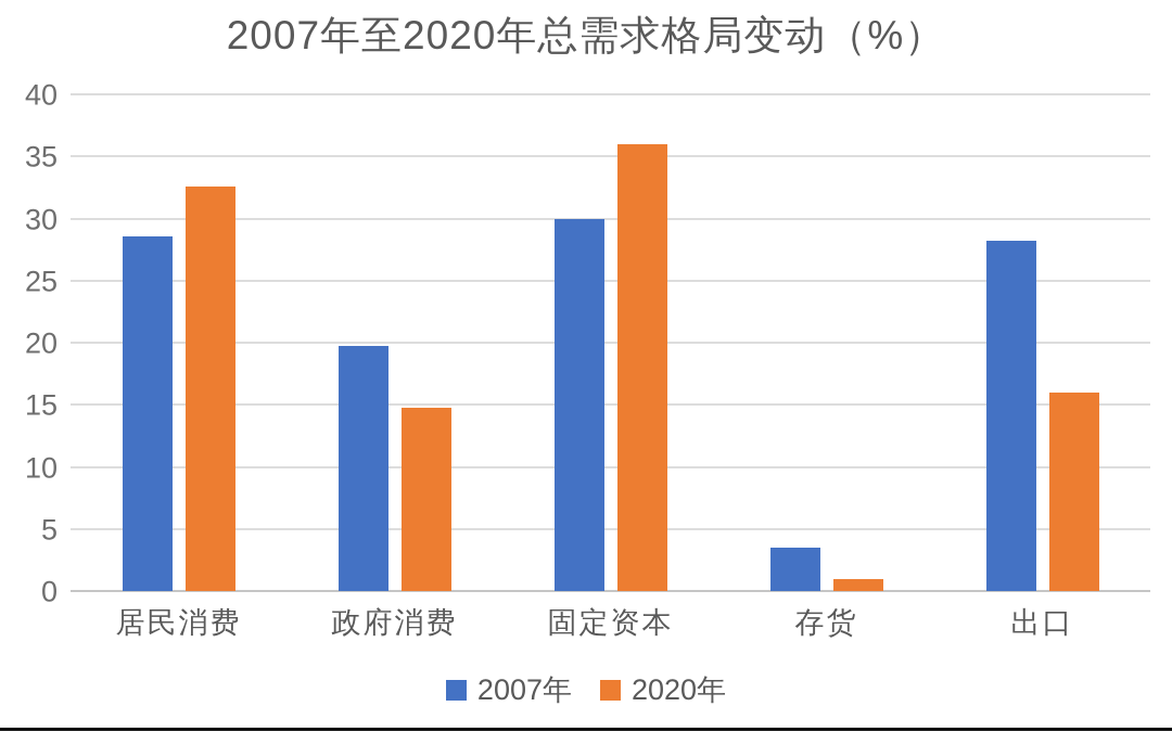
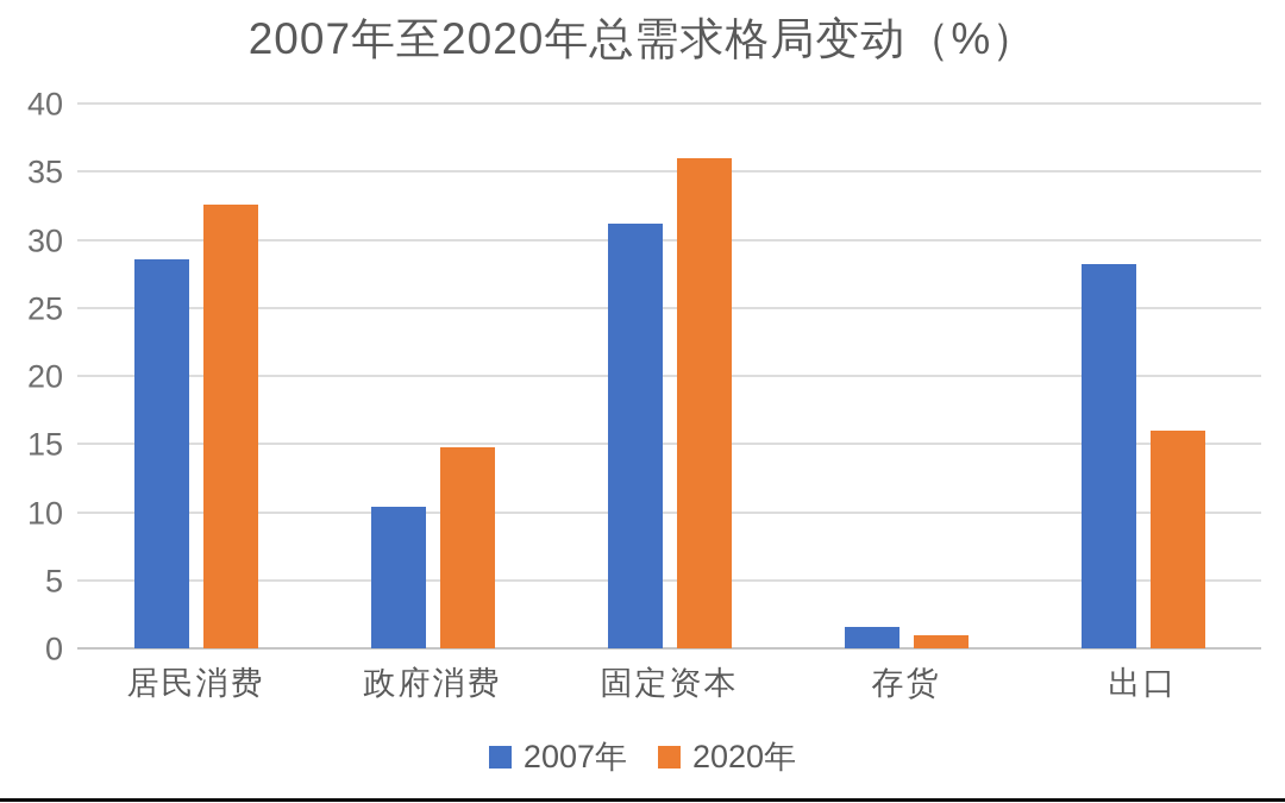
2007年/政府消费: 19.7 -> 10.4
2007年/固定资本: 30.0 -> 31.2
2007年/存货: 3.5 -> 1.6
